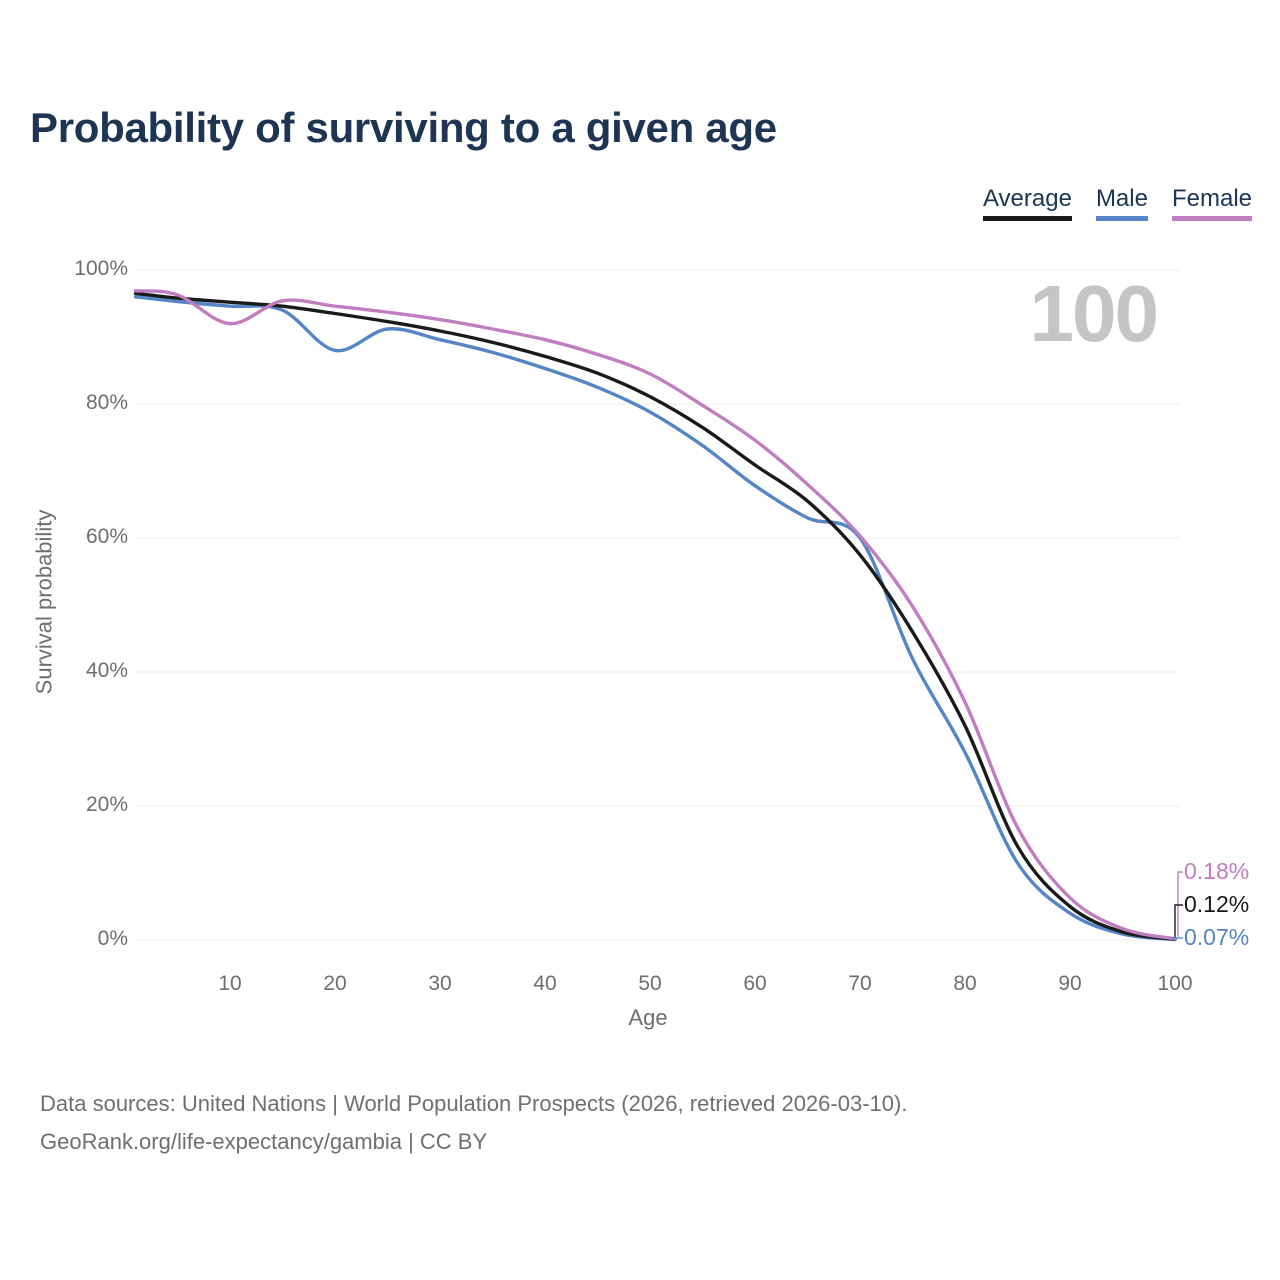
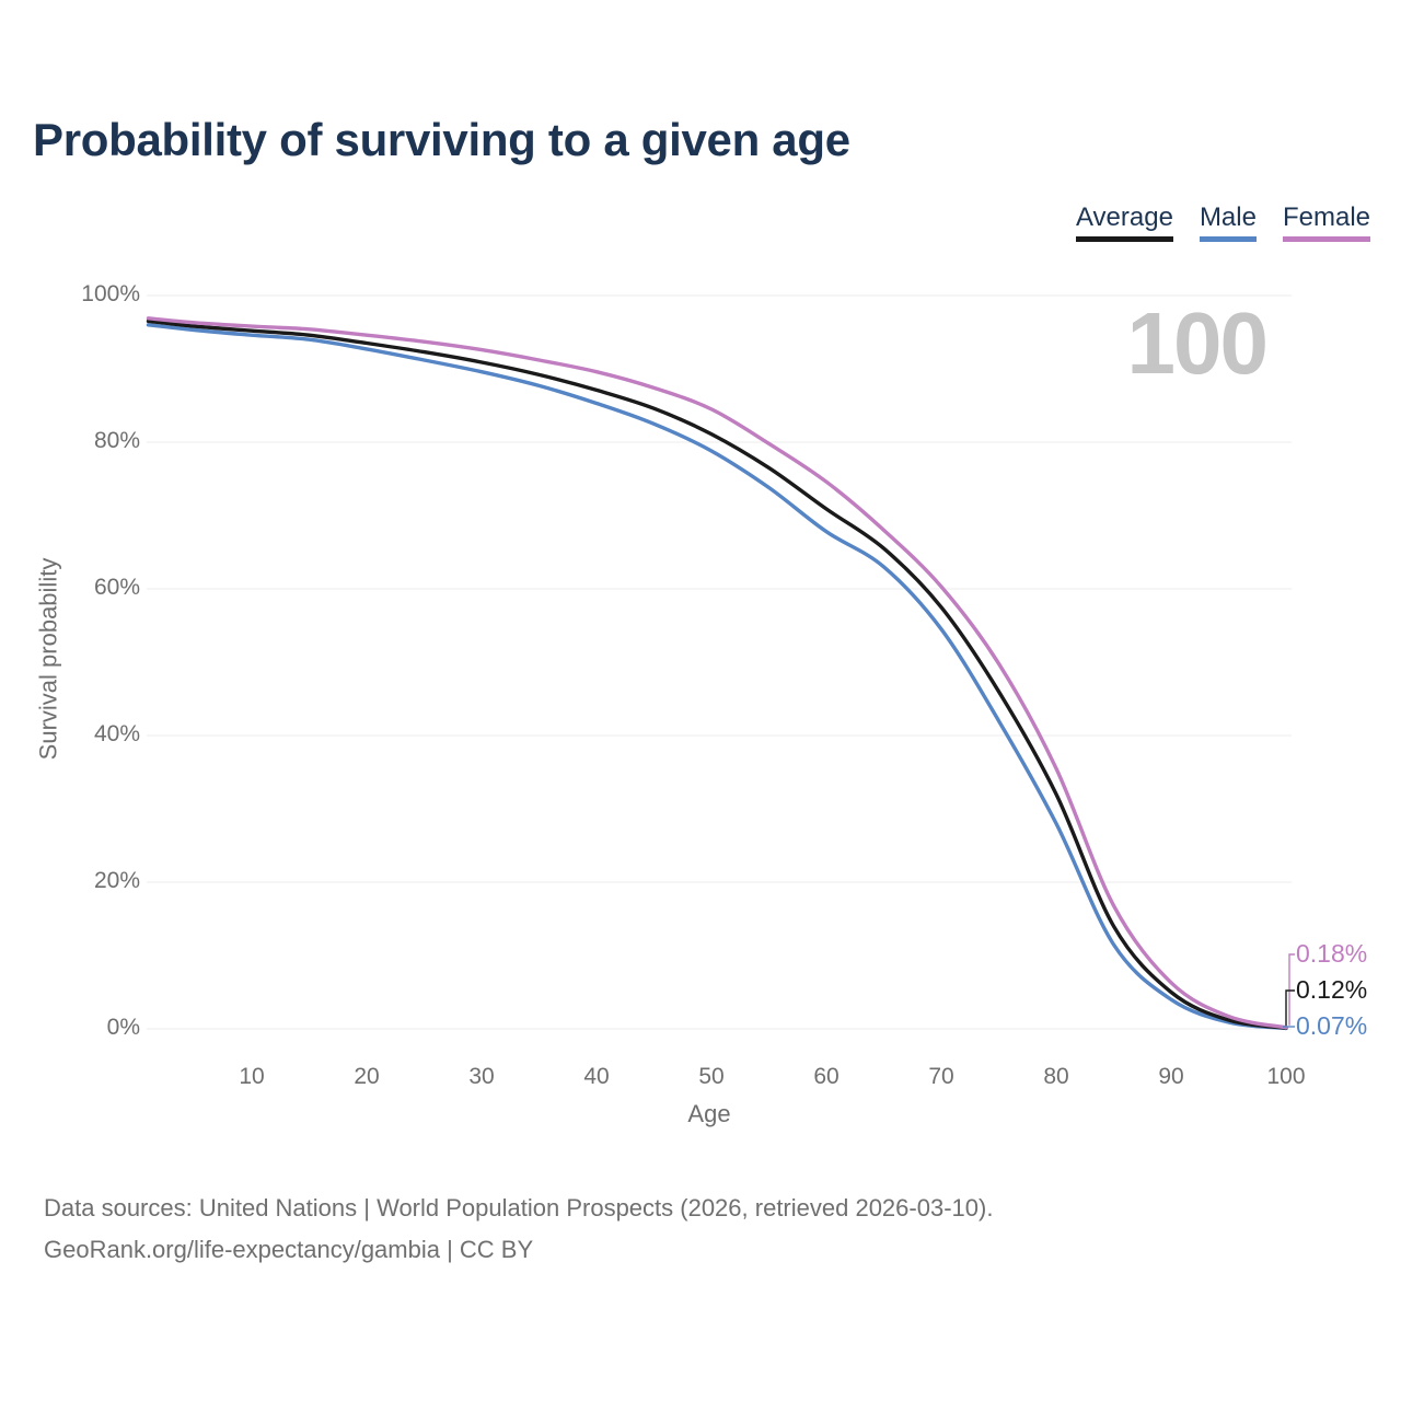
Female/10: 92% -> 96%
Male/20: 88% -> 93%
Male/70: 60% -> 54%
